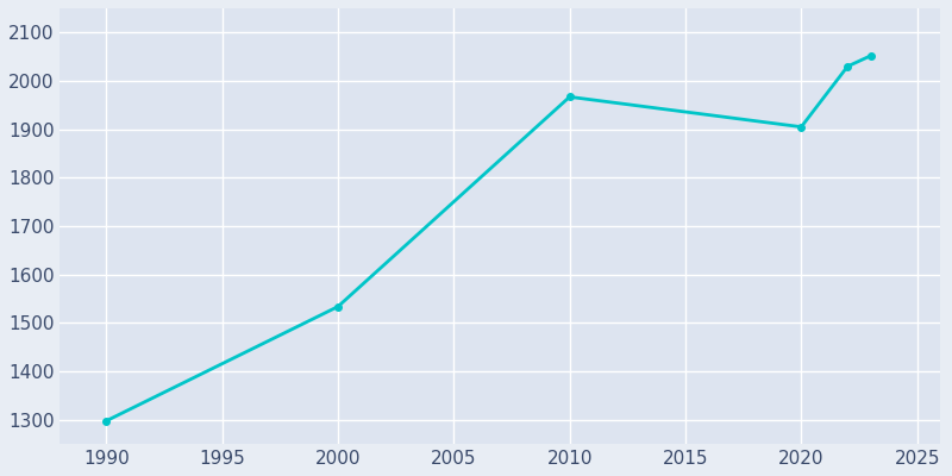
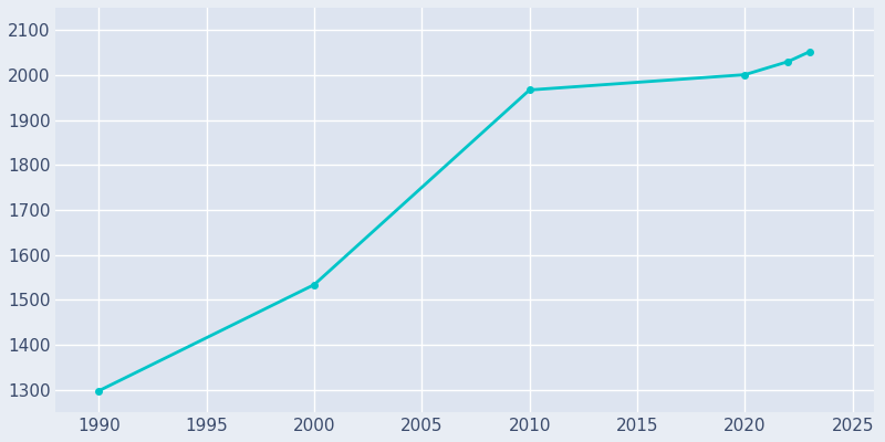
2020: 1905 -> 2001
